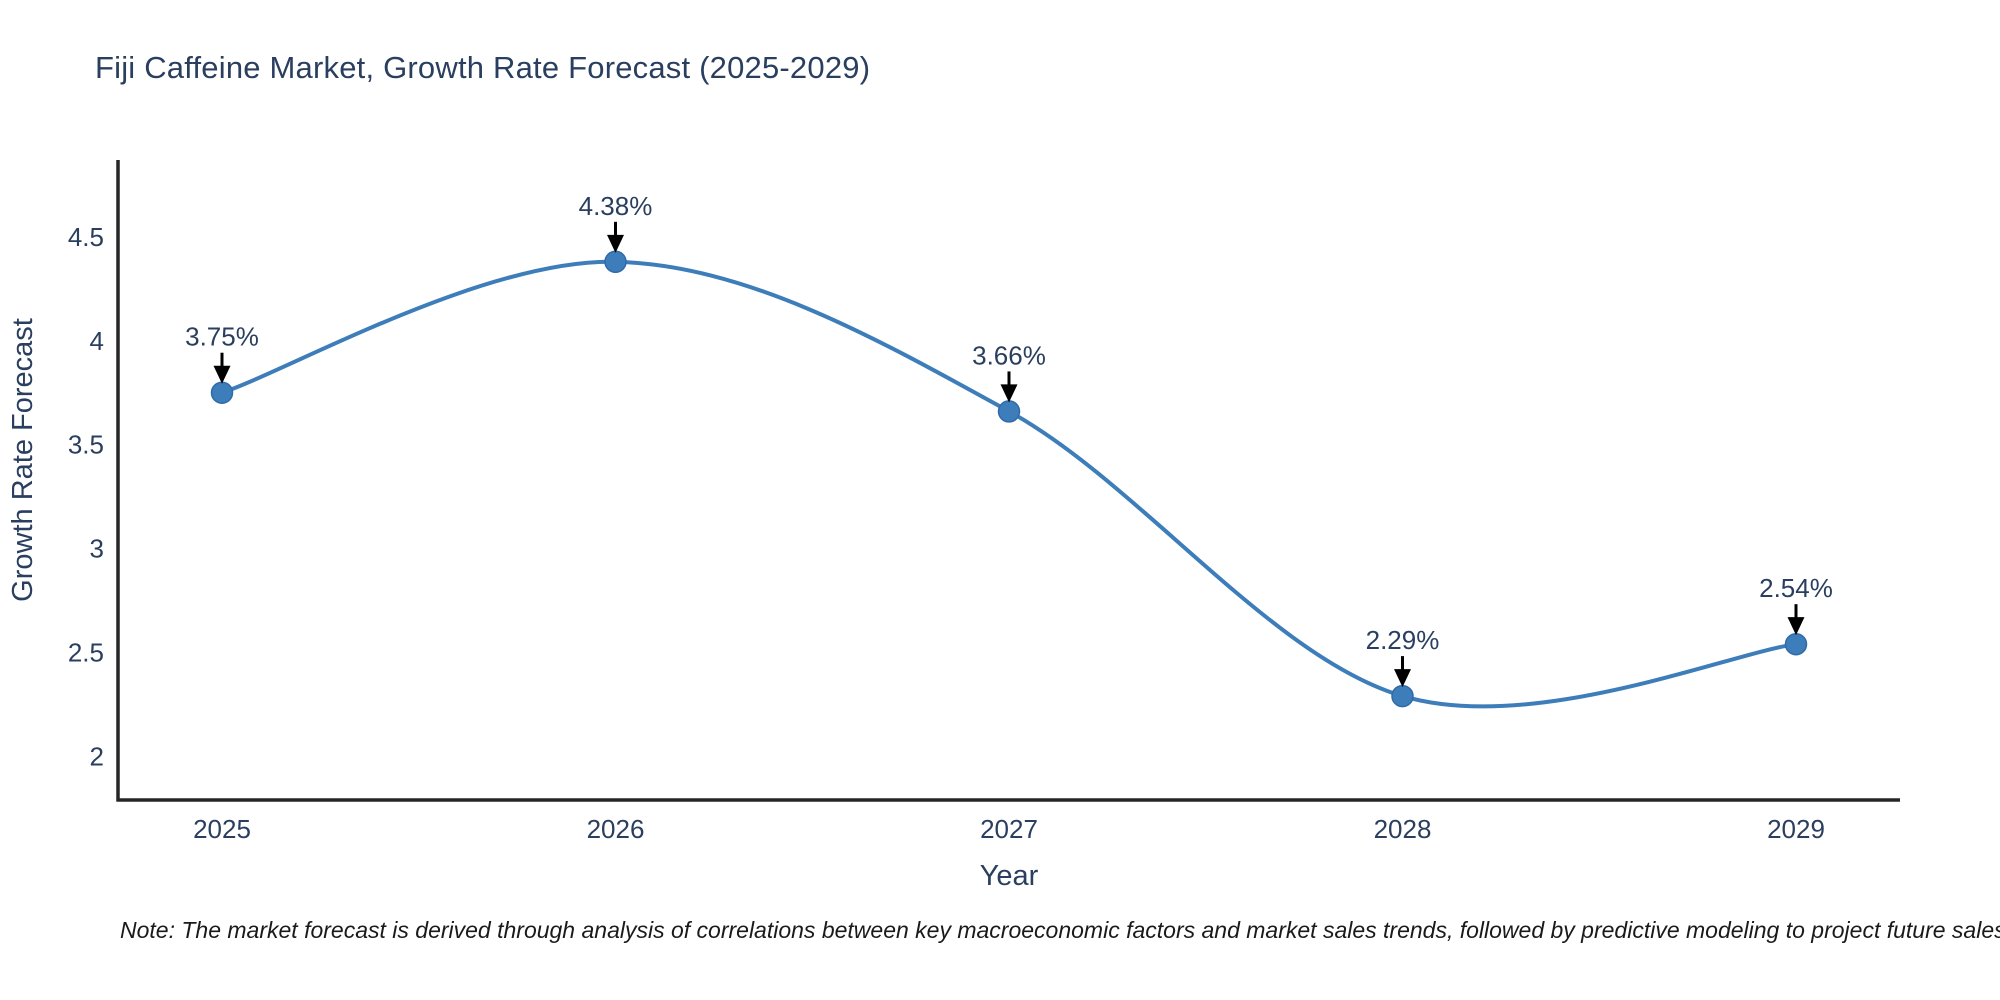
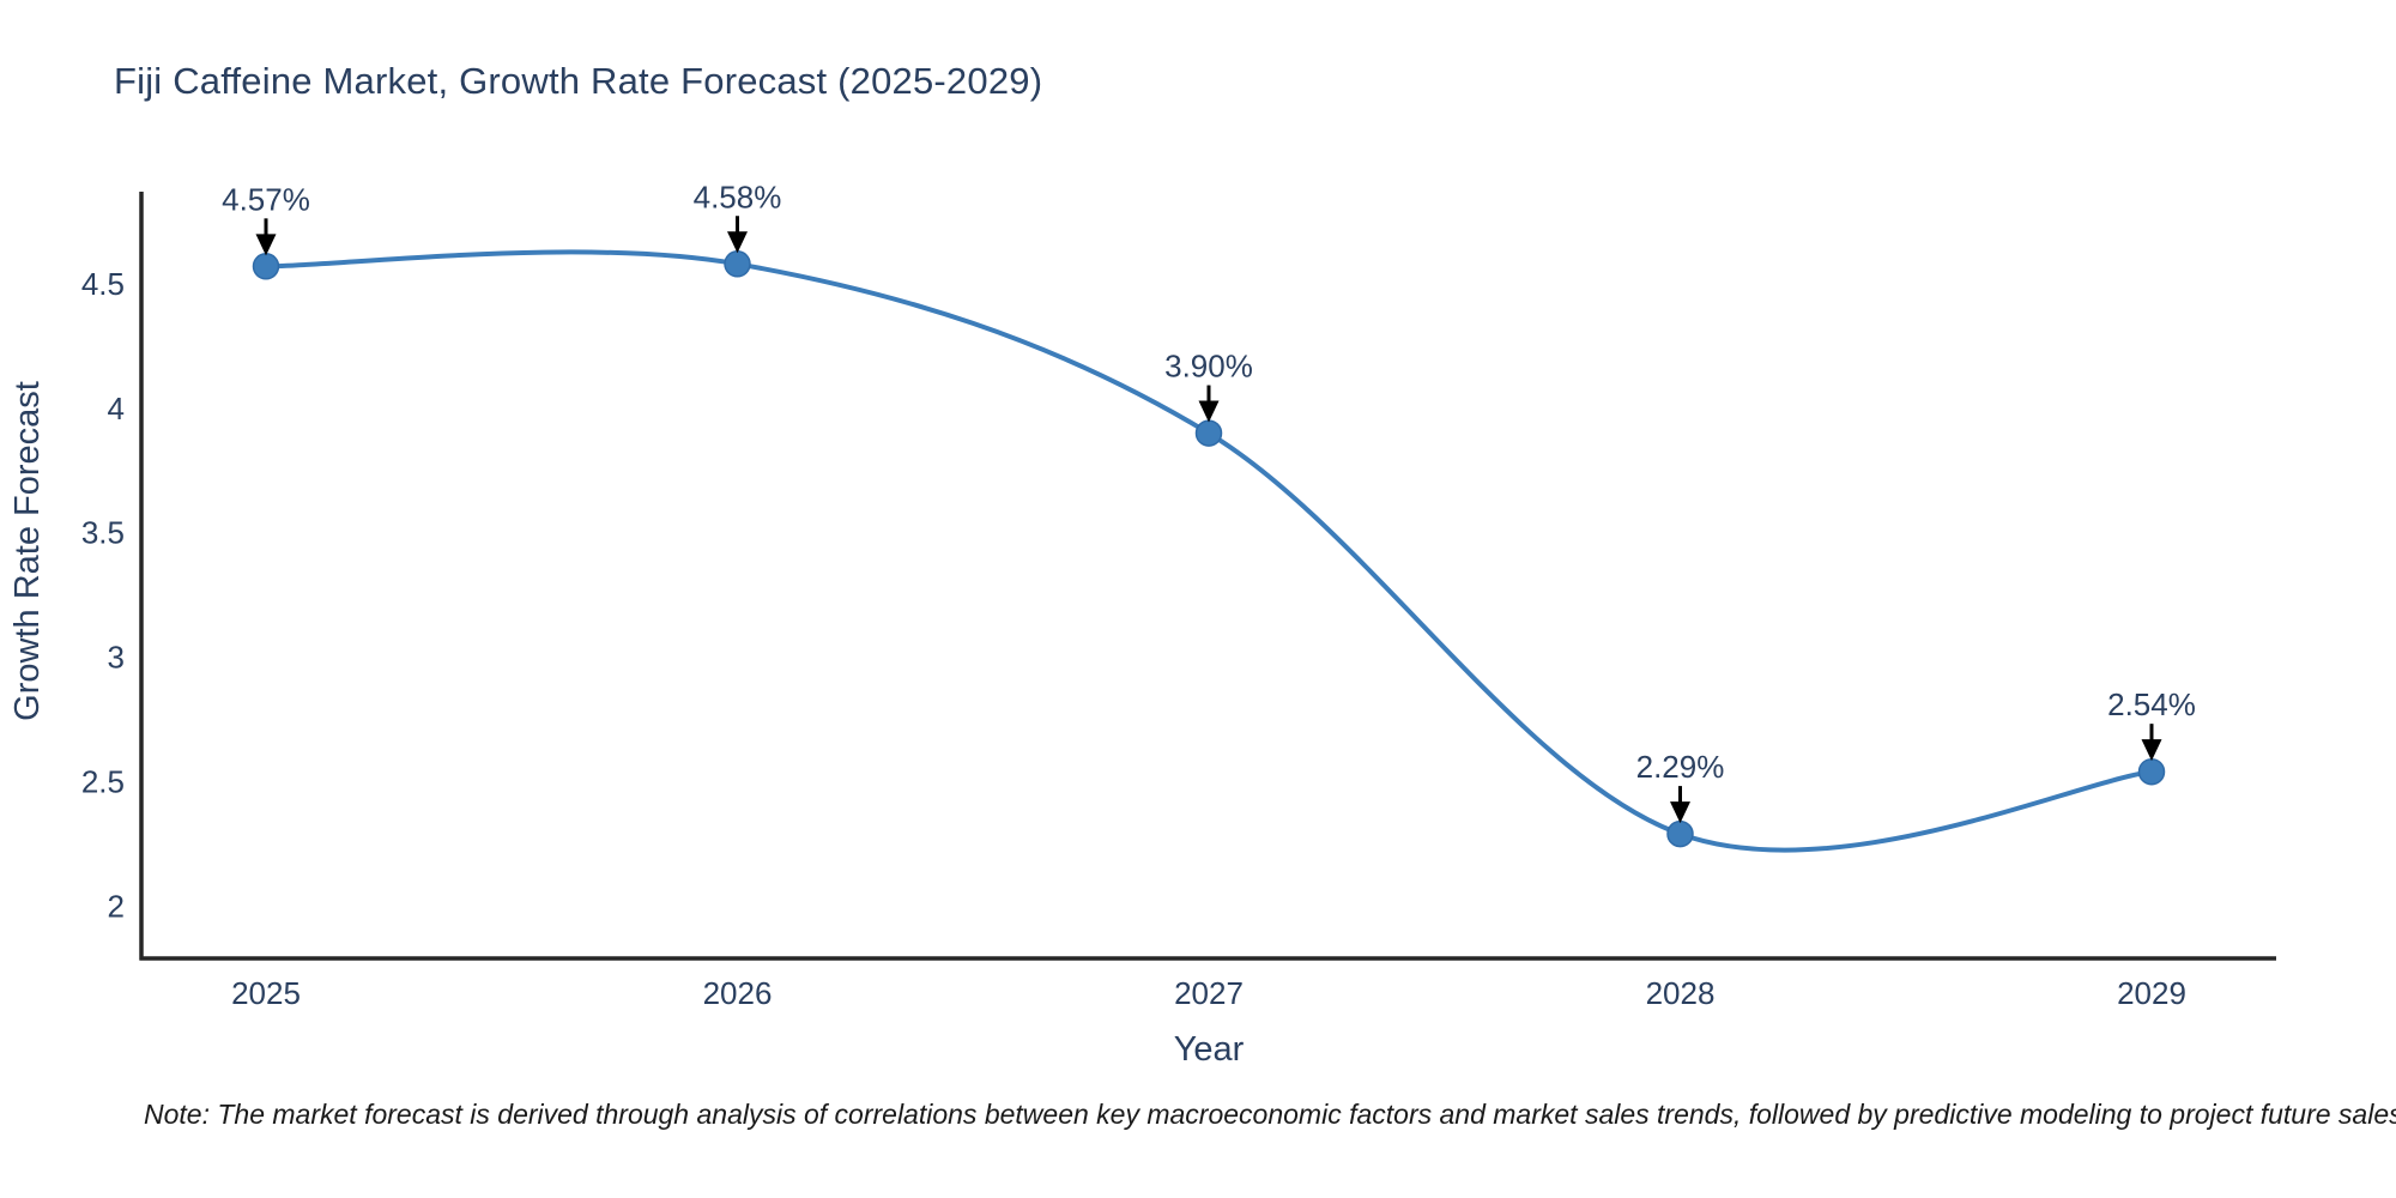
2025: 3.75% -> 4.57%
2026: 4.38% -> 4.58%
2027: 3.66% -> 3.90%
